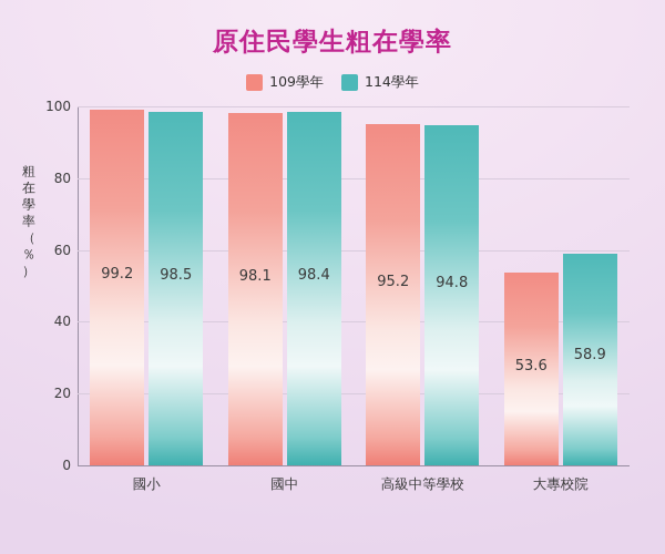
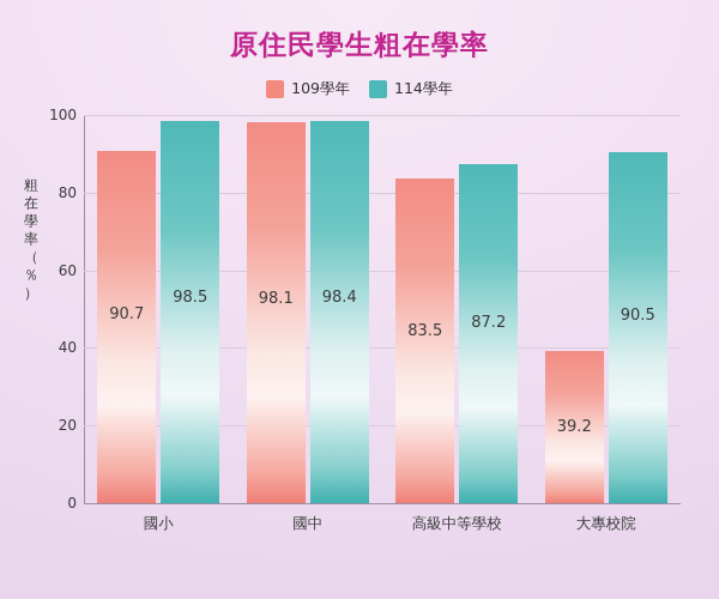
109學年/國小: 99.2 -> 90.7
109學年/高級中等學校: 95.2 -> 83.5
114學年/高級中等學校: 94.8 -> 87.2
109學年/大專校院: 53.6 -> 39.2
114學年/大專校院: 58.9 -> 90.5
